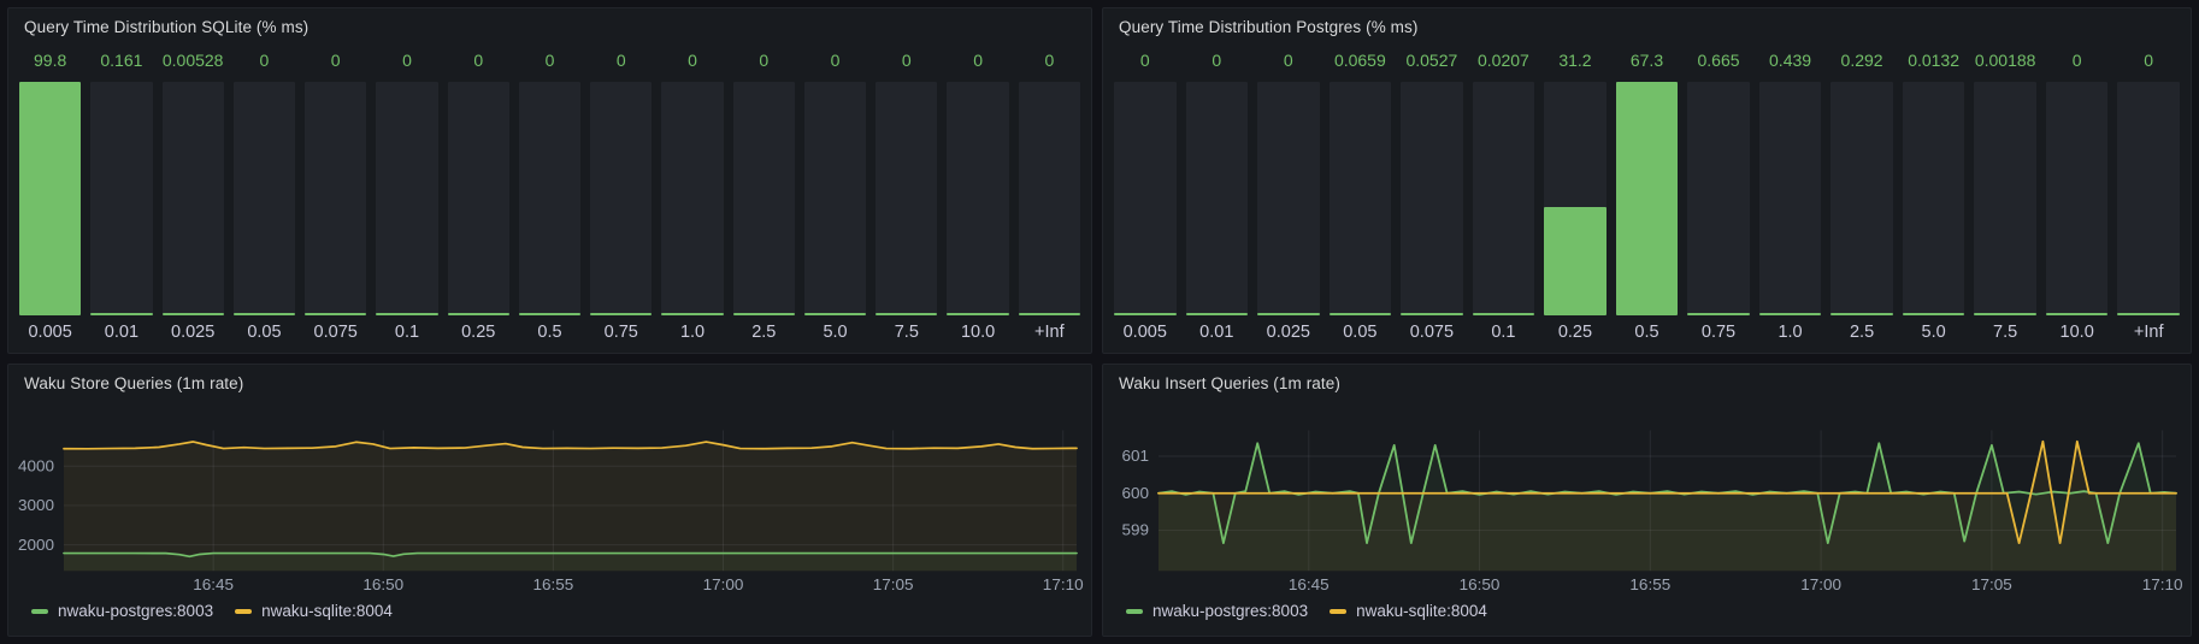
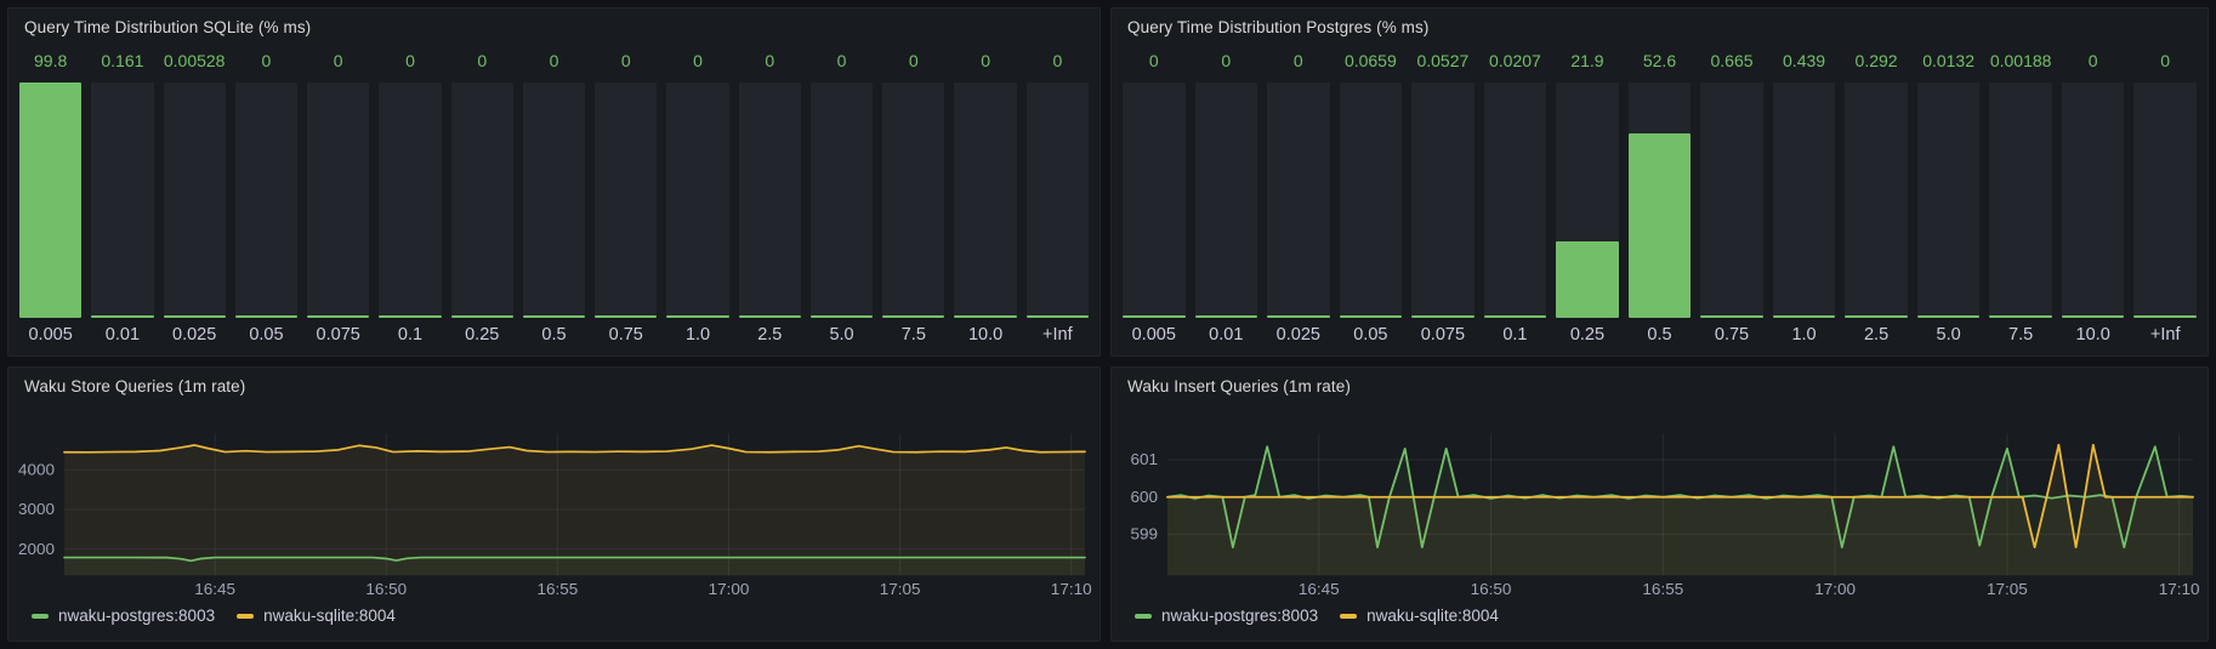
Query Time Distribution Postgres (% ms)/0.25: 31.2 -> 21.9
Query Time Distribution Postgres (% ms)/0.5: 67.3 -> 52.6
